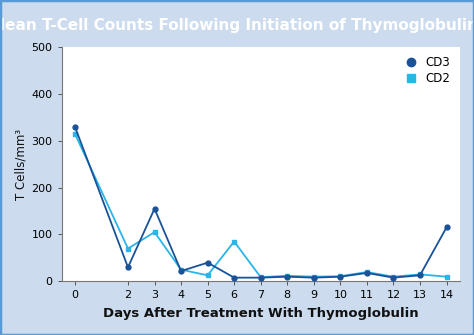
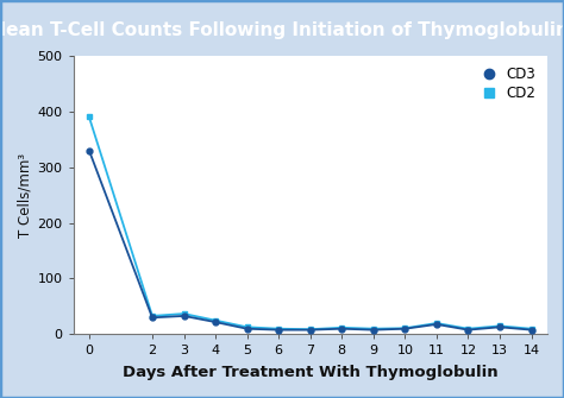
CD2/0: 315 -> 390
CD2/2: 70 -> 33
CD3/3: 155 -> 33
CD2/3: 105 -> 37
CD3/5: 40 -> 10
CD2/6: 85 -> 10
CD3/14: 115 -> 8
